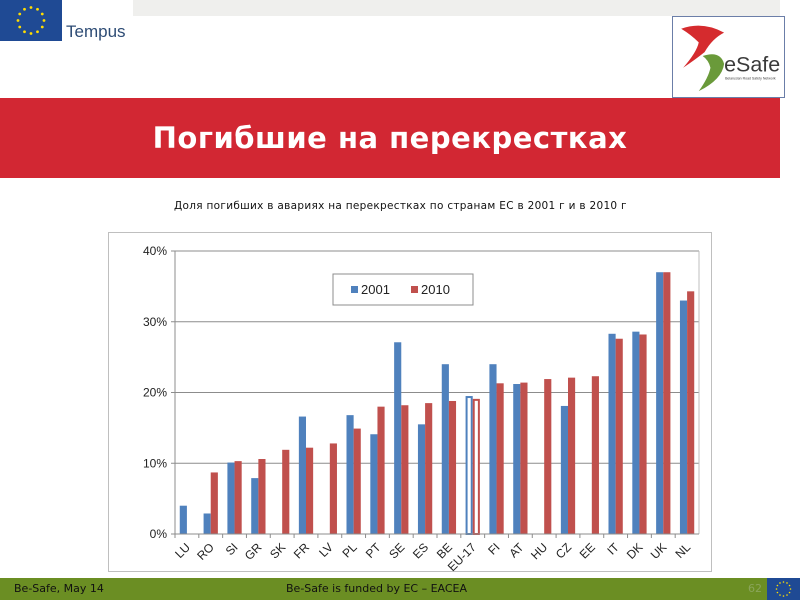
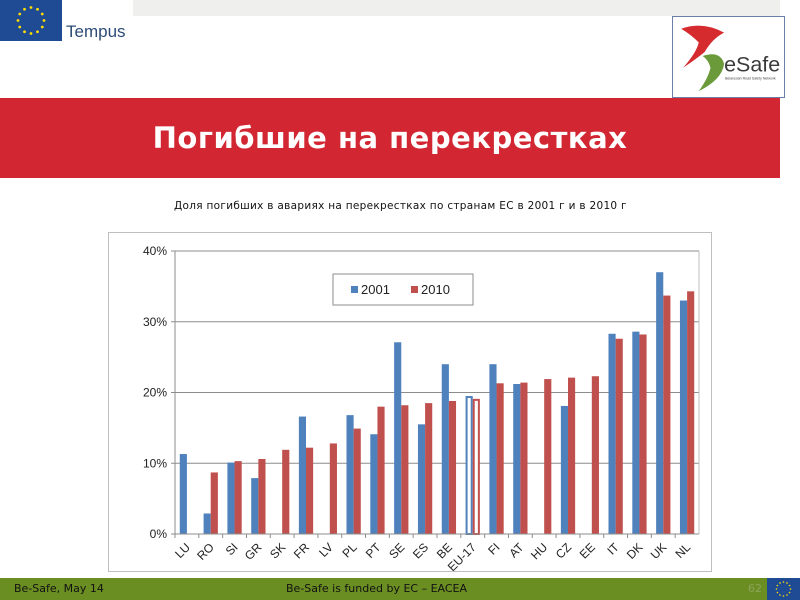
2001/LU: 4% -> 11%
2010/UK: 37% -> 34%
